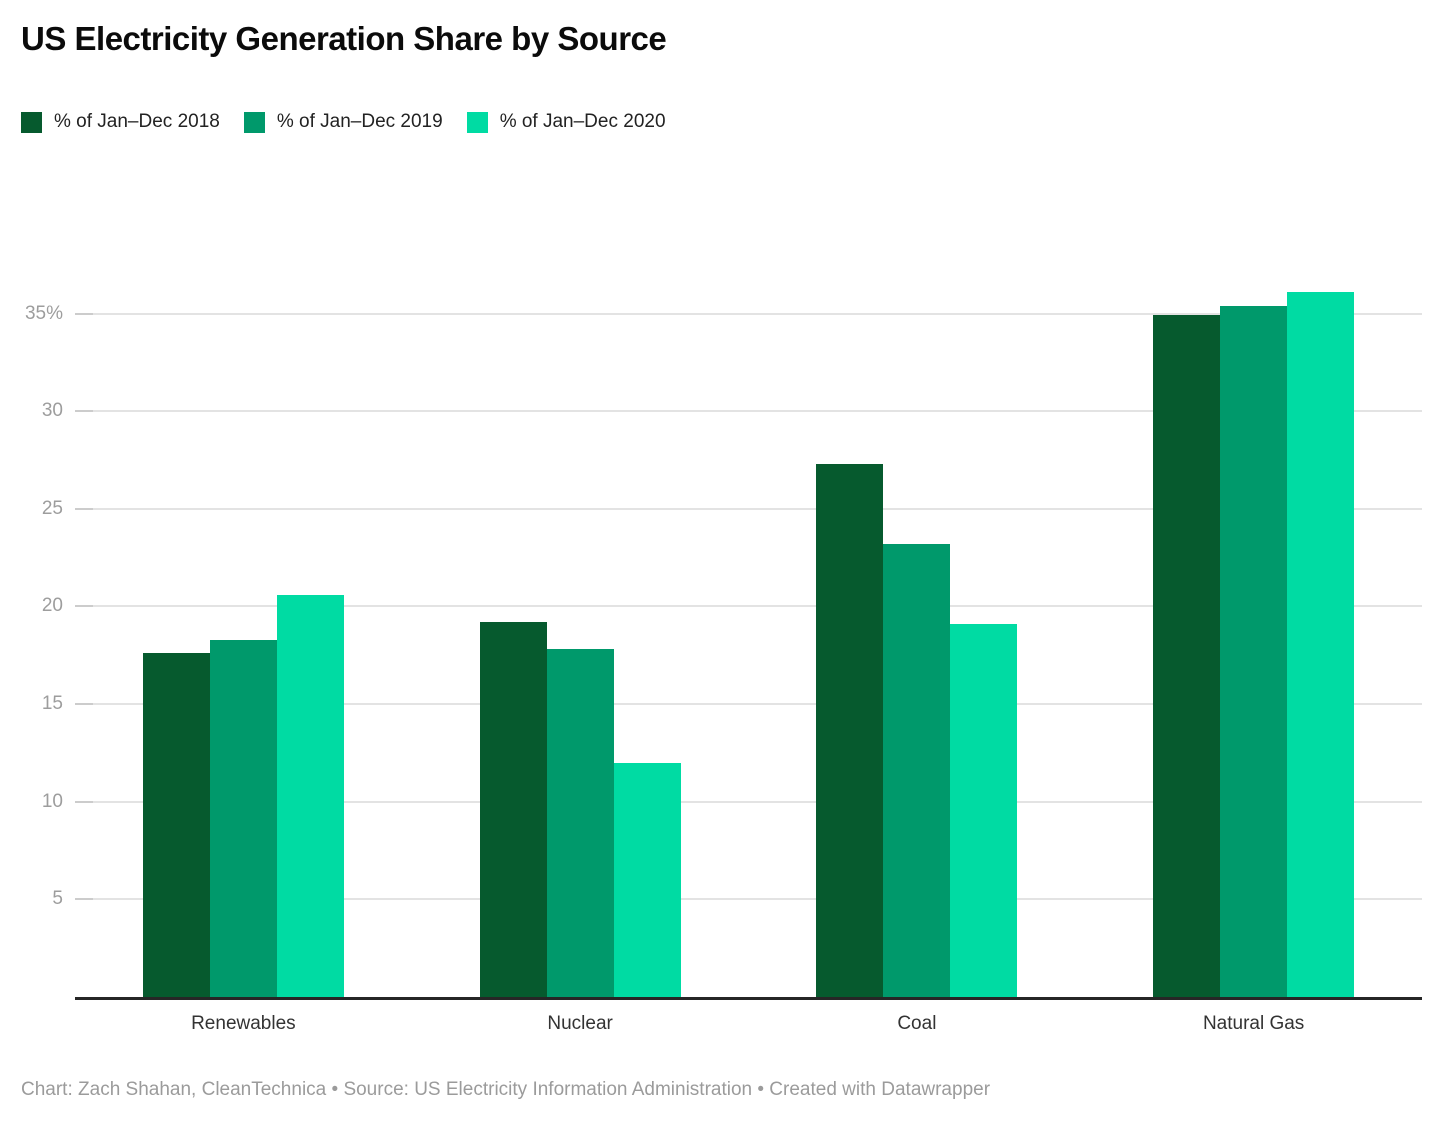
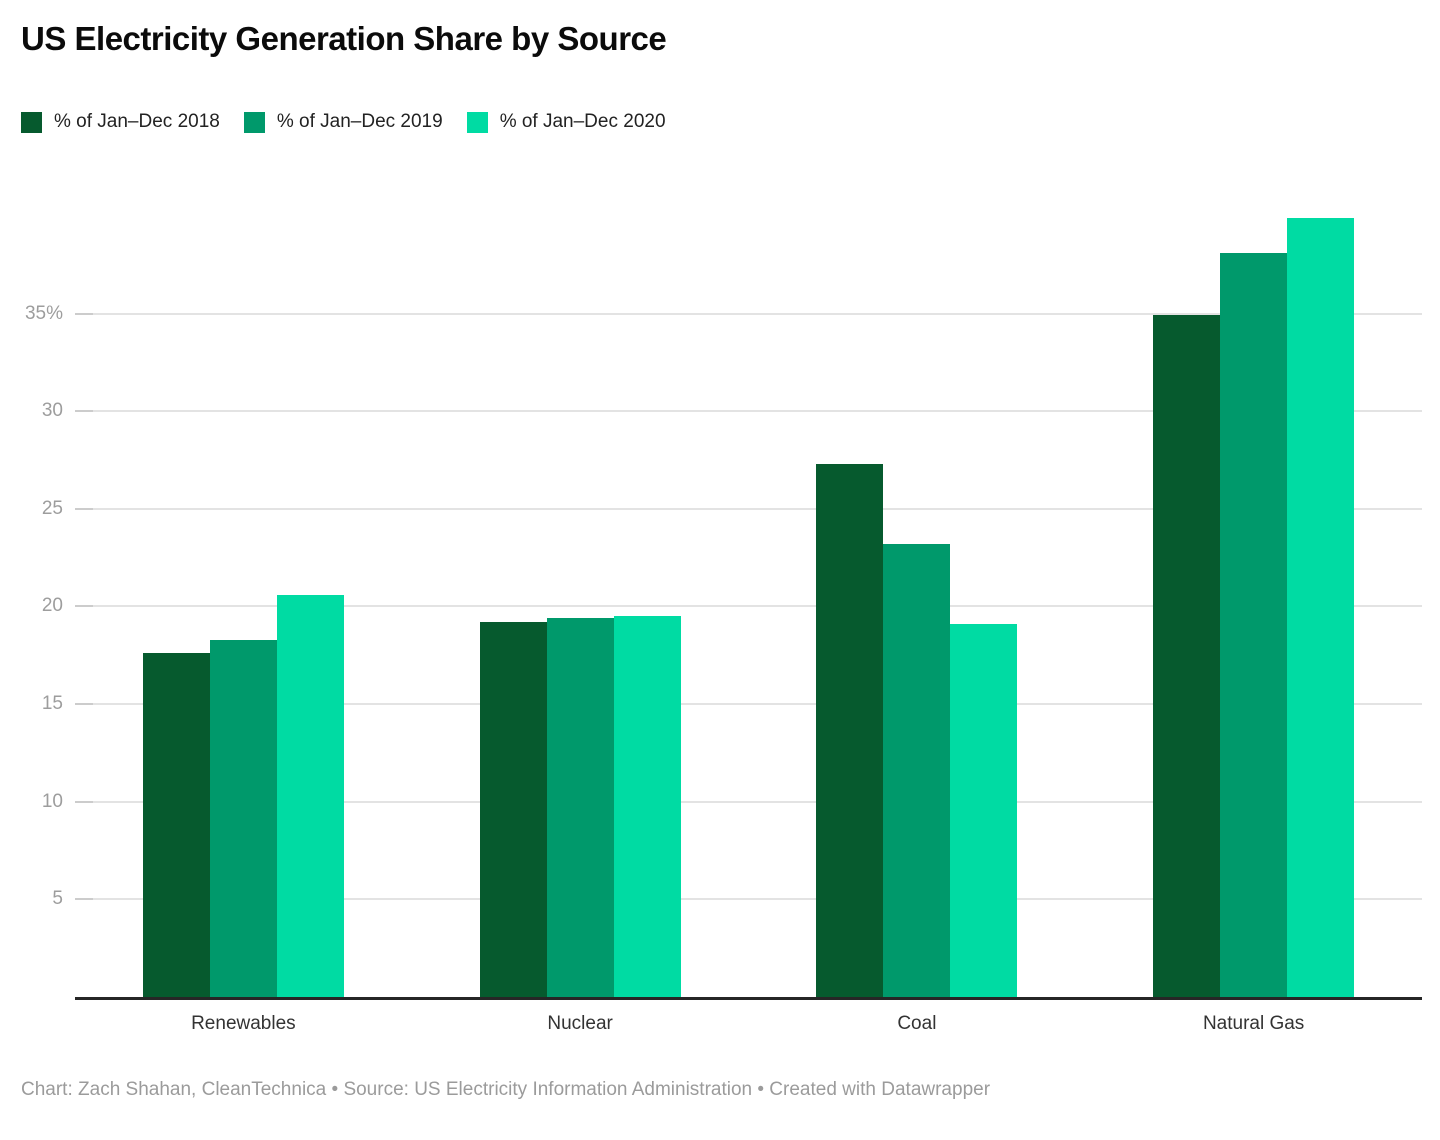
% of Jan–Dec 2019/Nuclear: 17.8% -> 19.4%
% of Jan–Dec 2020/Nuclear: 12.0% -> 19.5%
% of Jan–Dec 2019/Natural Gas: 35.4% -> 38.1%
% of Jan–Dec 2020/Natural Gas: 36.1% -> 39.9%
